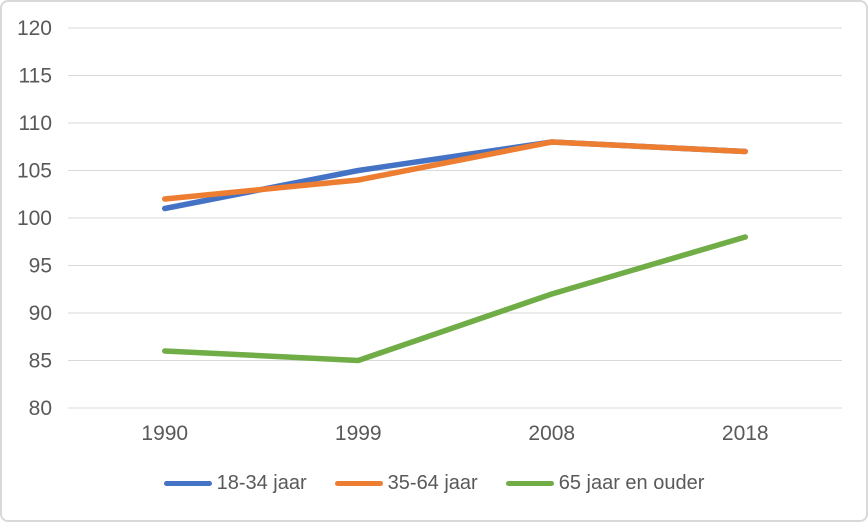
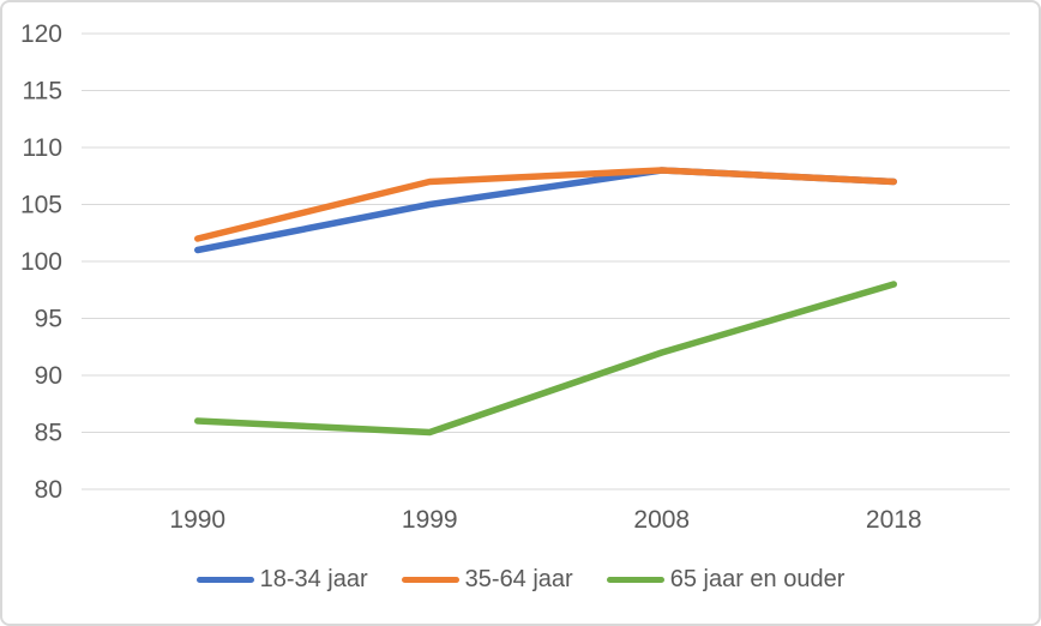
35-64 jaar/1999: 104 -> 107
